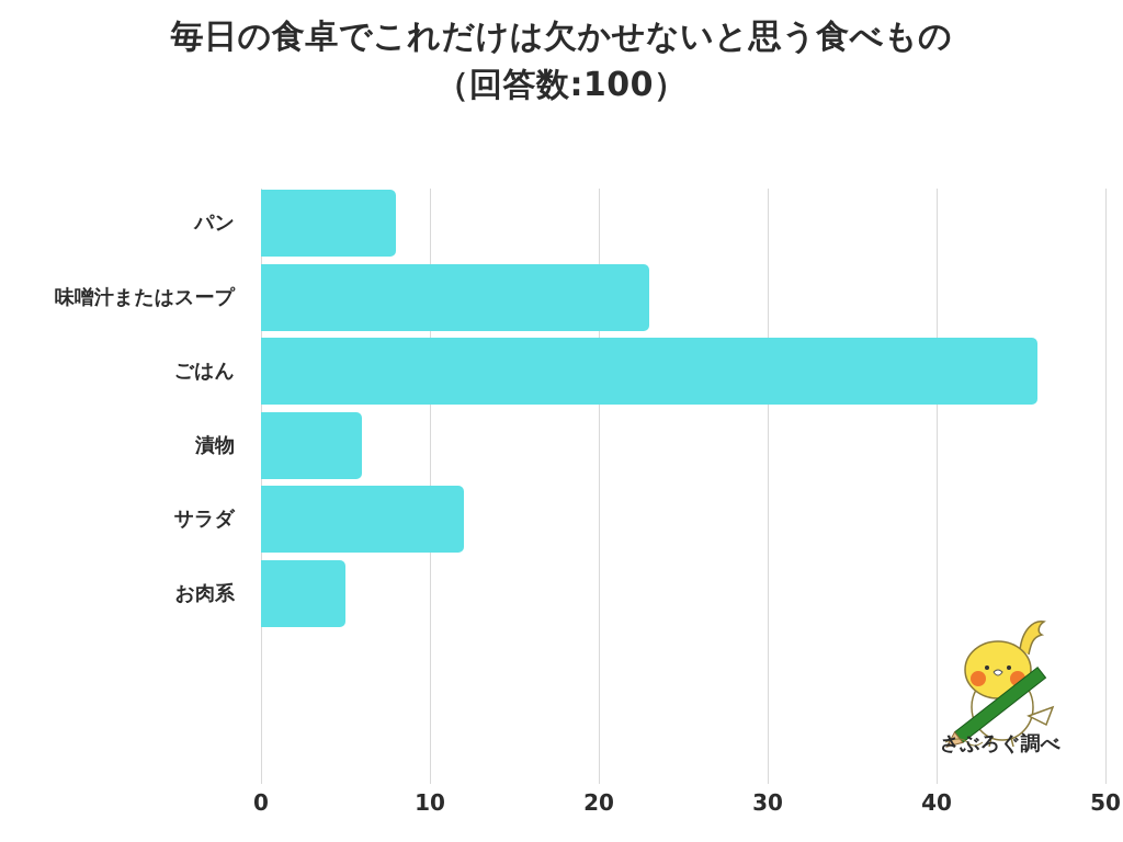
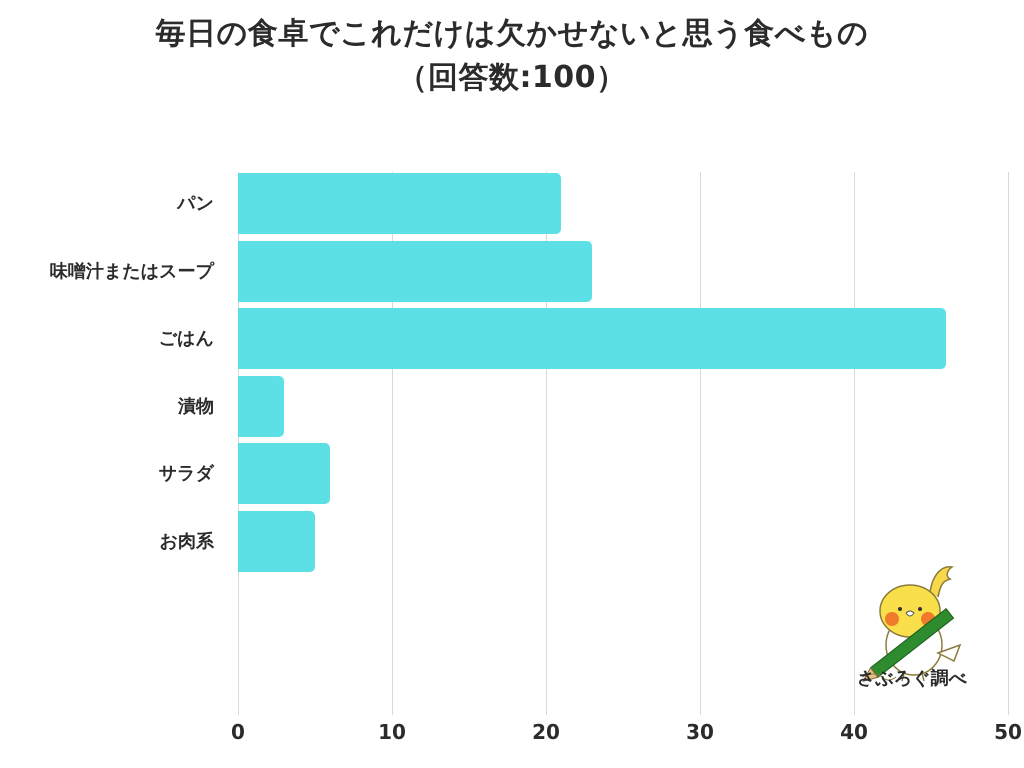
パン: 8 -> 21
漬物: 6 -> 3
サラダ: 12 -> 6
